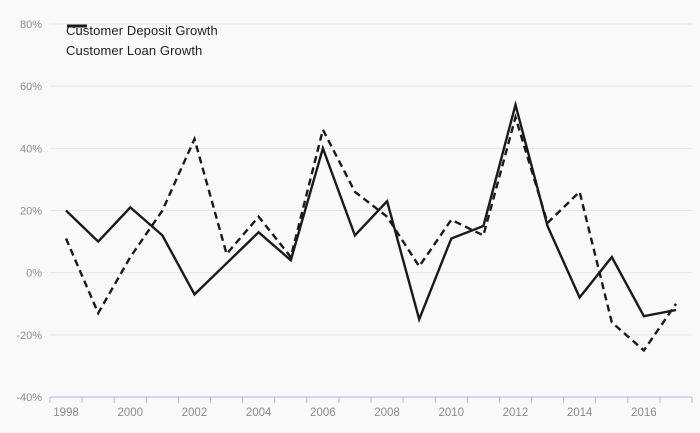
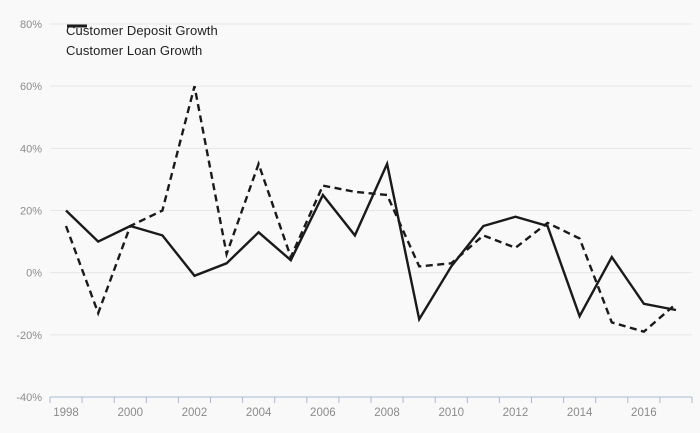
Customer Loan Growth/1998: 11% -> 15%
Customer Deposit Growth/2000: 21% -> 15%
Customer Loan Growth/2000: 5% -> 15%
Customer Deposit Growth/2002: -7% -> -1%
Customer Loan Growth/2002: 43% -> 60%
Customer Loan Growth/2004: 18% -> 35%
Customer Deposit Growth/2006: 40% -> 25%
Customer Loan Growth/2006: 46% -> 28%
Customer Deposit Growth/2008: 23% -> 35%
Customer Loan Growth/2008: 18% -> 25%
Customer Deposit Growth/2010: 11% -> 2%
Customer Loan Growth/2010: 17% -> 3%
Customer Deposit Growth/2012: 54% -> 18%
Customer Loan Growth/2012: 50% -> 8%
Customer Deposit Growth/2014: -8% -> -14%
Customer Loan Growth/2014: 26% -> 11%
Customer Deposit Growth/2016: -14% -> -10%
Customer Loan Growth/2016: -25% -> -19%
